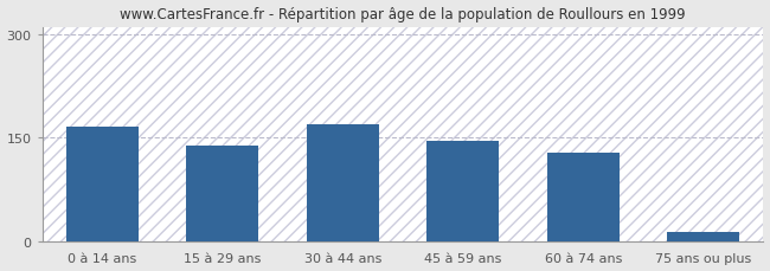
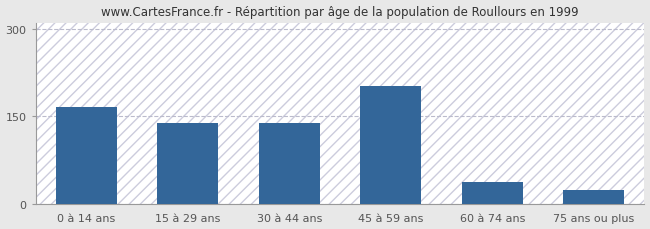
30 à 44 ans: 170 -> 138
45 à 59 ans: 145 -> 202
60 à 74 ans: 128 -> 38
75 ans ou plus: 13 -> 24
